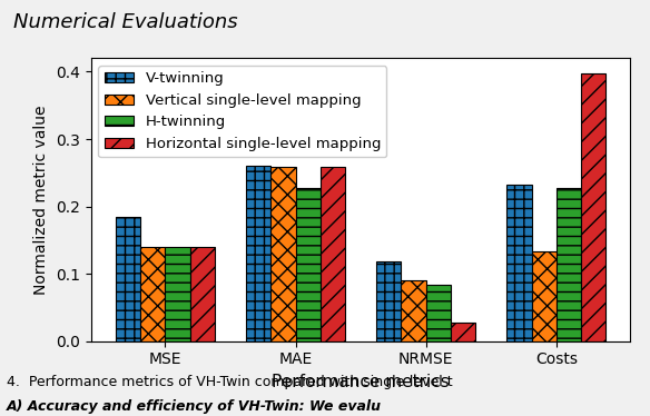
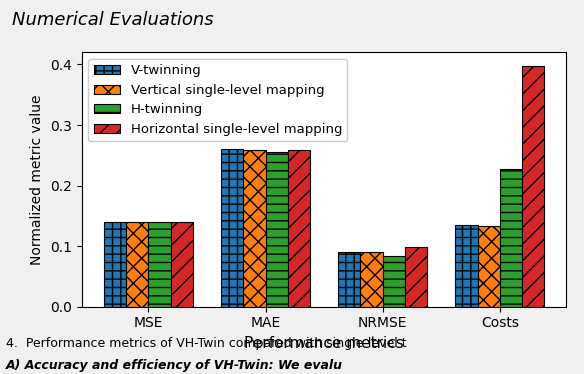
V-twinning/MSE: 0.184 -> 0.140
H-twinning/MAE: 0.228 -> 0.255
V-twinning/NRMSE: 0.118 -> 0.090
Horizontal single-level mapping/NRMSE: 0.028 -> 0.098
V-twinning/Costs: 0.232 -> 0.135
